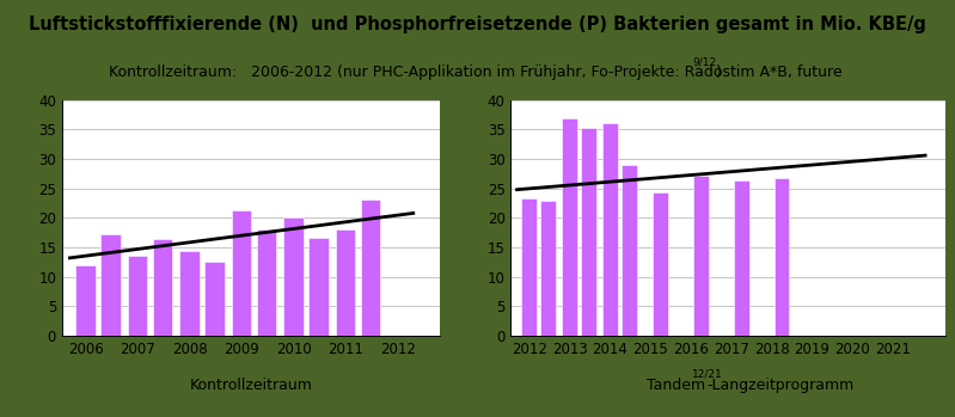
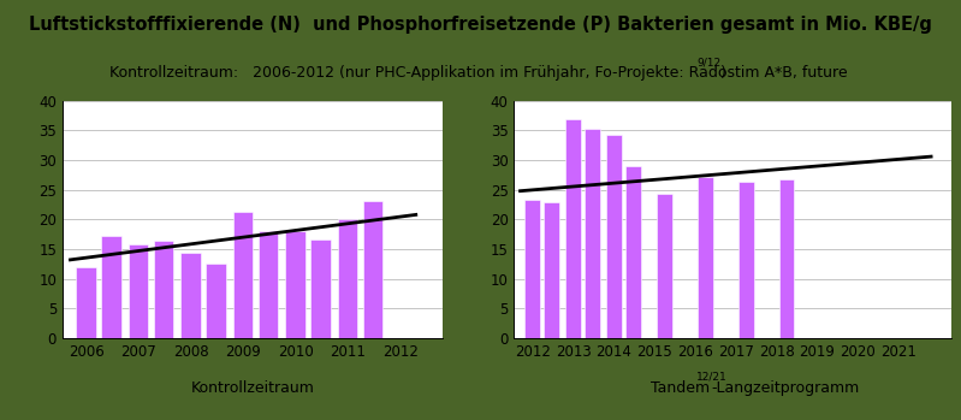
2007: 13.5 -> 15.8
2010: 20.0 -> 18.0
2011: 18.0 -> 20.0
2014: 36.0 -> 34.3
